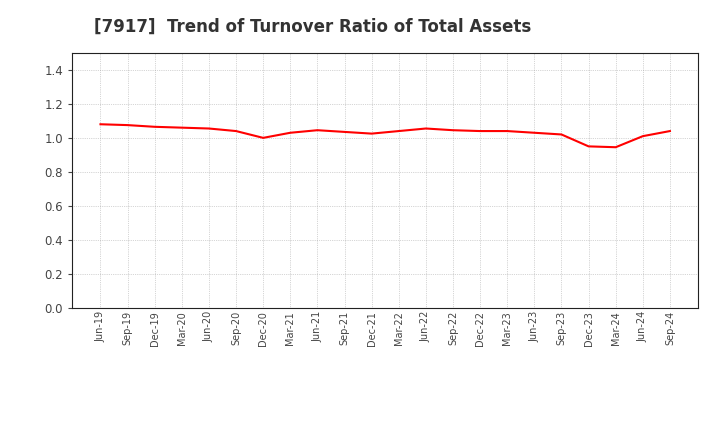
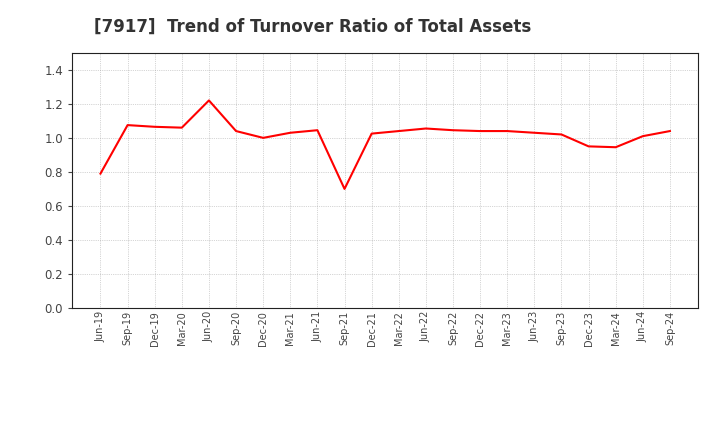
Jun-19: 1.08 -> 0.79
Jun-20: 1.05 -> 1.22
Sep-21: 1.03 -> 0.70
